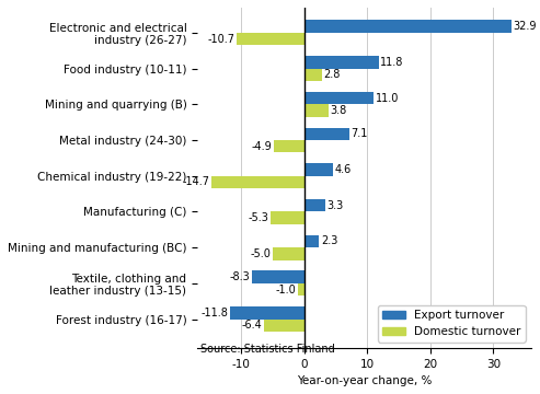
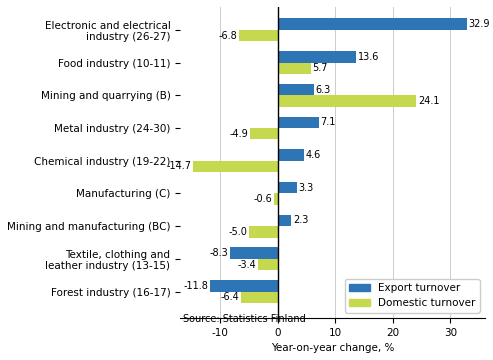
Domestic turnover/Electronic and electrical industry (26-27): -10.7 -> -6.8
Export turnover/Food industry (10-11): 11.8 -> 13.6
Domestic turnover/Food industry (10-11): 2.8 -> 5.7
Export turnover/Mining and quarrying (B): 11.0 -> 6.3
Domestic turnover/Mining and quarrying (B): 3.8 -> 24.1
Domestic turnover/Manufacturing (C): -5.3 -> -0.6
Domestic turnover/Textile, clothing and leather industry (13-15): -1.0 -> -3.4
